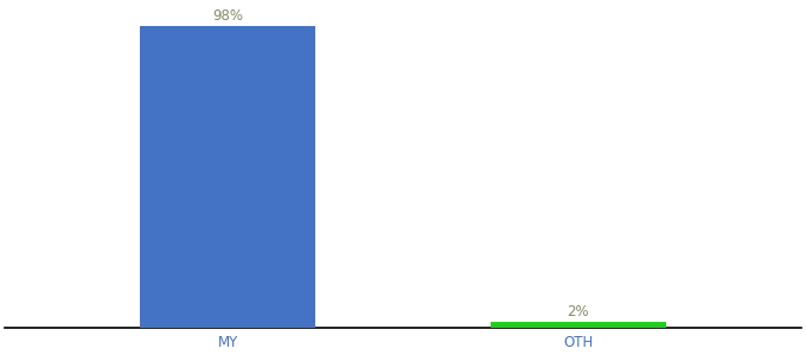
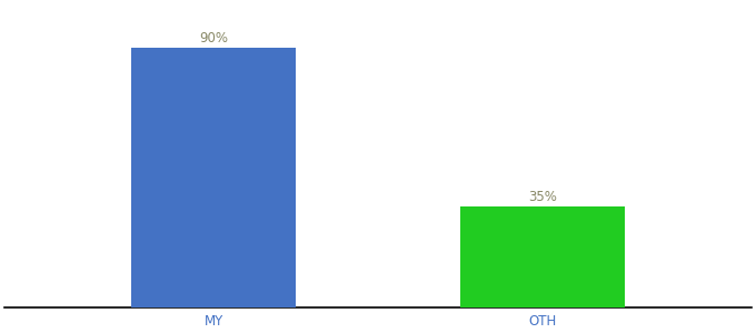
MY: 98% -> 90%
OTH: 2% -> 35%
